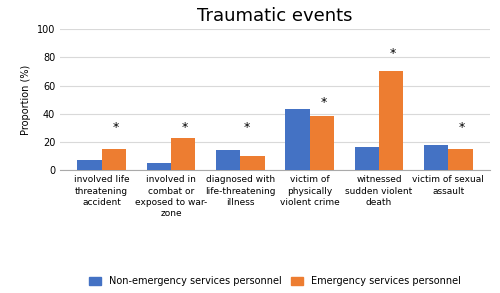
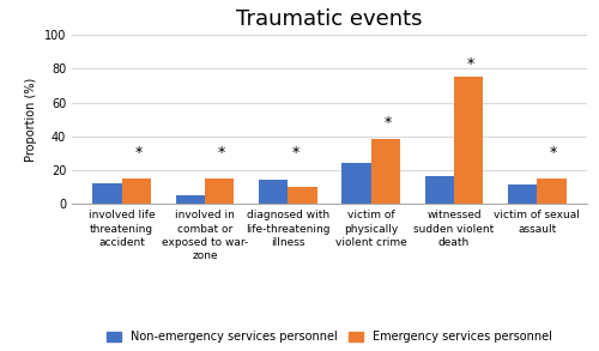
Non-emergency services personnel/involved life threatening accident: 7 -> 12
Emergency services personnel/involved in combat or exposed to war- zone: 23 -> 15
Non-emergency services personnel/victim of physically violent crime: 43 -> 24
Emergency services personnel/witnessed sudden violent death: 70 -> 75
Non-emergency services personnel/victim of sexual assault: 18 -> 11
